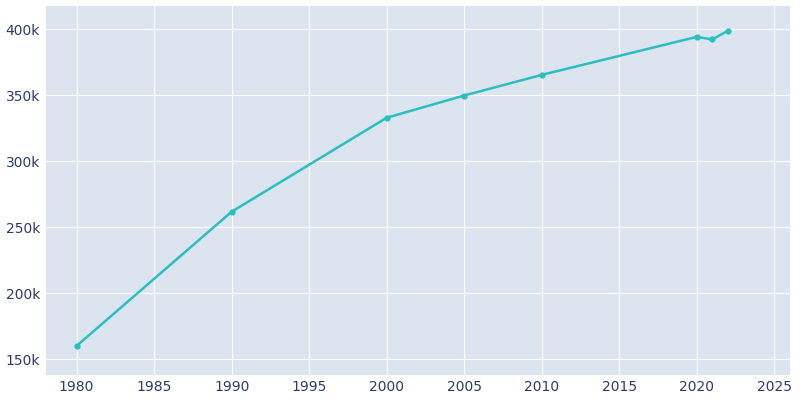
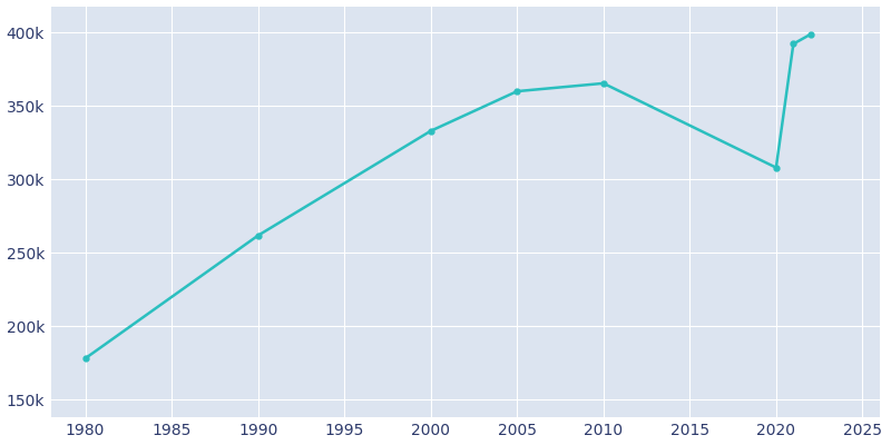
1980: 160k -> 178k
2005: 350k -> 360k
2020: 394k -> 308k
